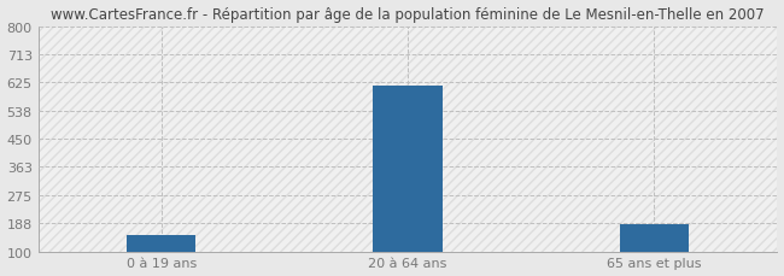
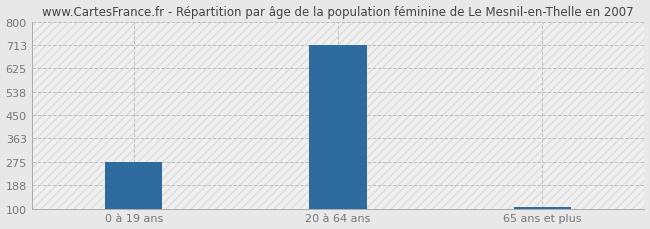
0 à 19 ans: 150 -> 275
20 à 64 ans: 615 -> 713
65 ans et plus: 185 -> 107
